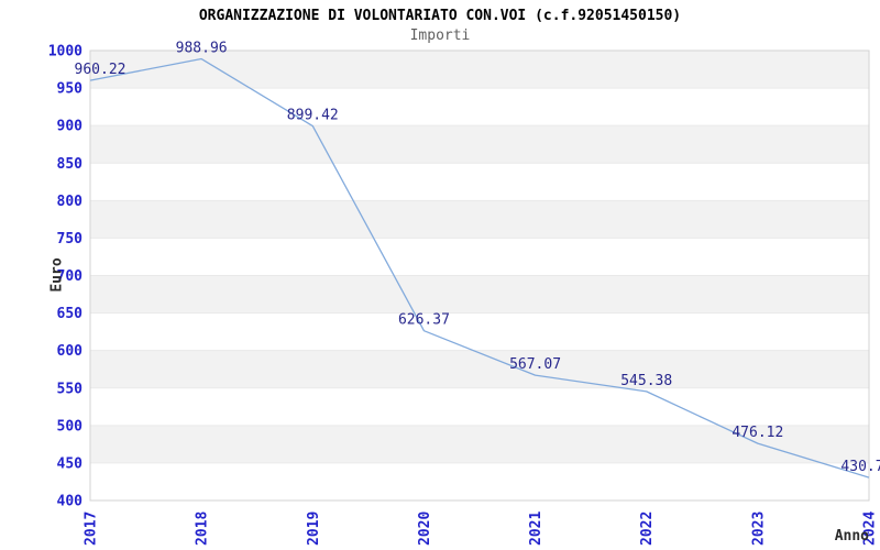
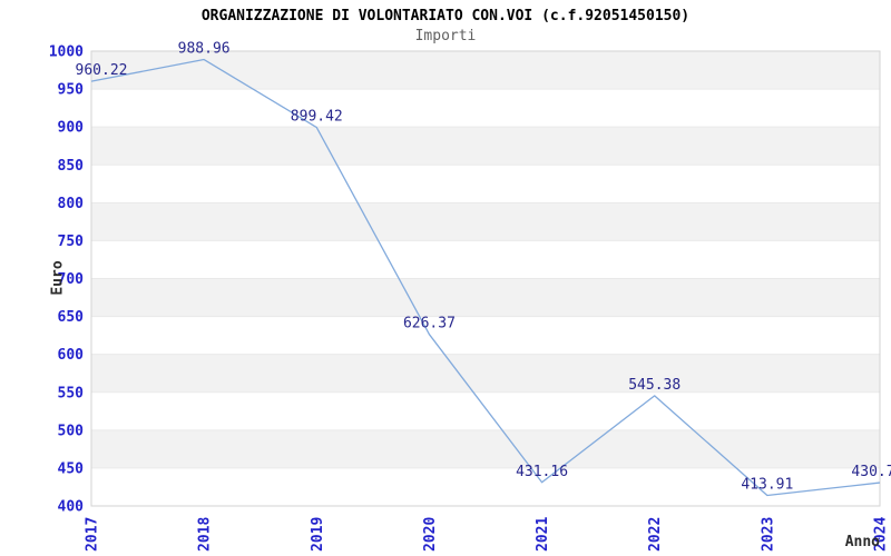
2021: 567.07 -> 431.16
2023: 476.12 -> 413.91
